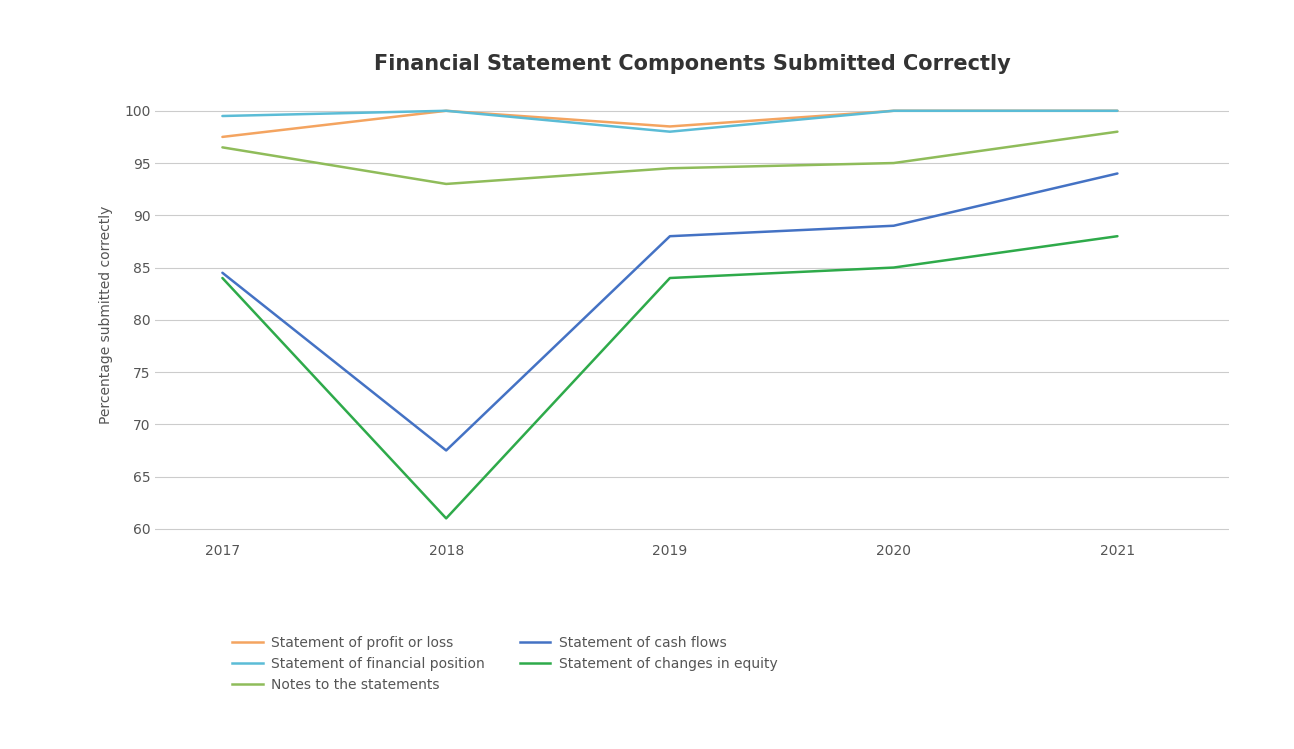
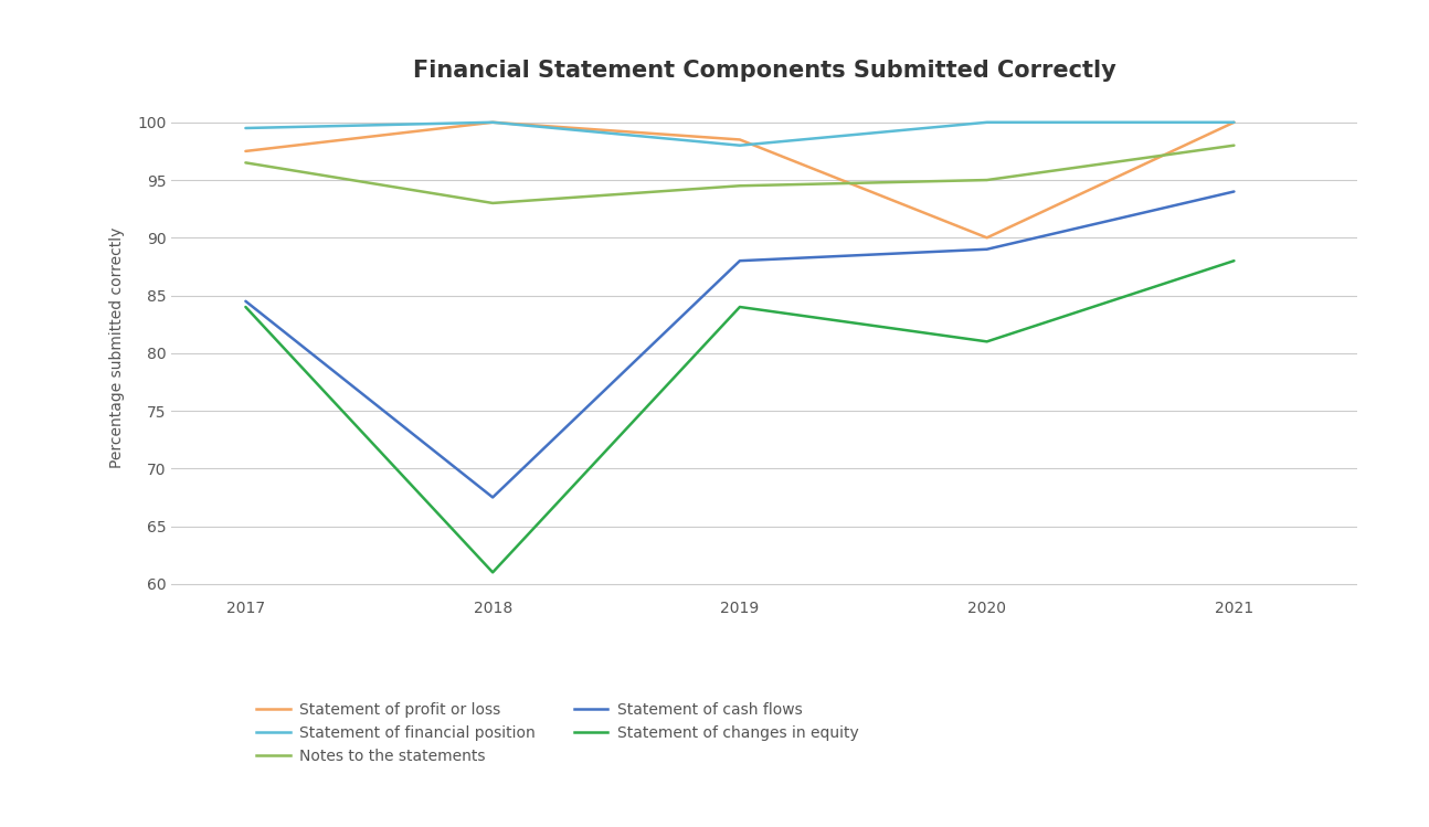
Statement of profit or loss/2020: 100.0 -> 90.0
Statement of changes in equity/2020: 85 -> 81
